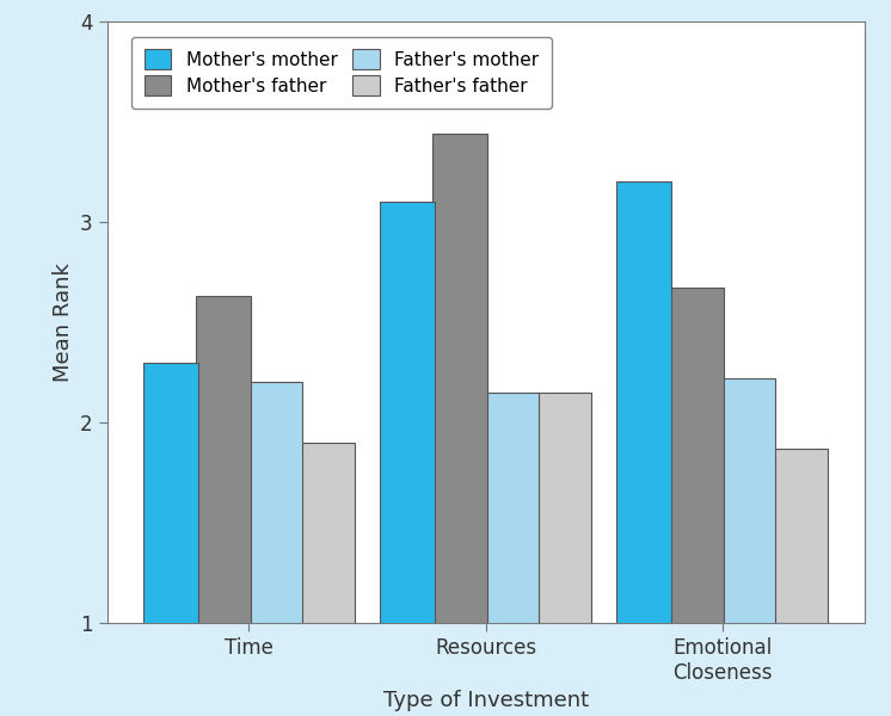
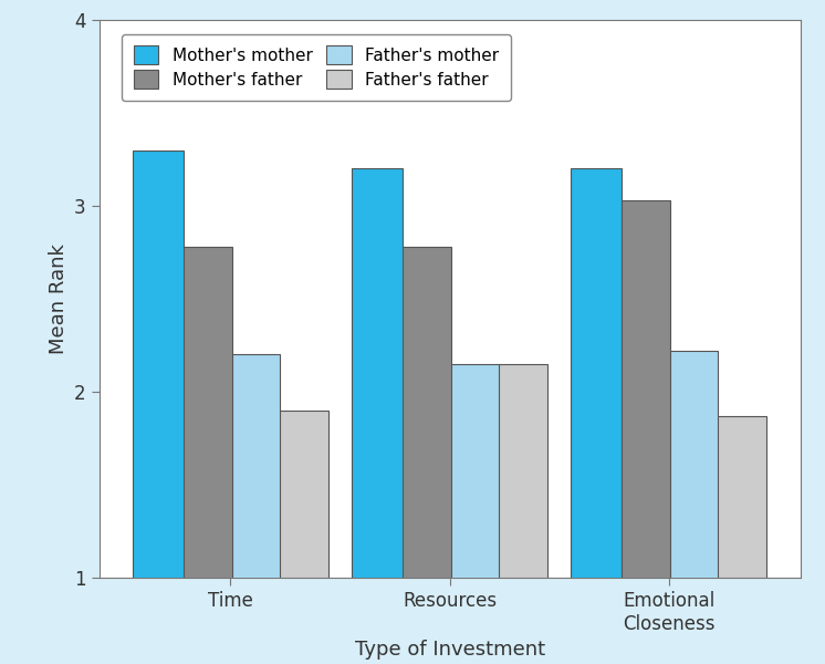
Mother's mother/Time: 2.3 -> 3.3
Mother's father/Time: 2.63 -> 2.78
Mother's mother/Resources: 3.1 -> 3.2
Mother's father/Resources: 3.44 -> 2.78
Mother's father/Emotional Closeness: 2.67 -> 3.03
